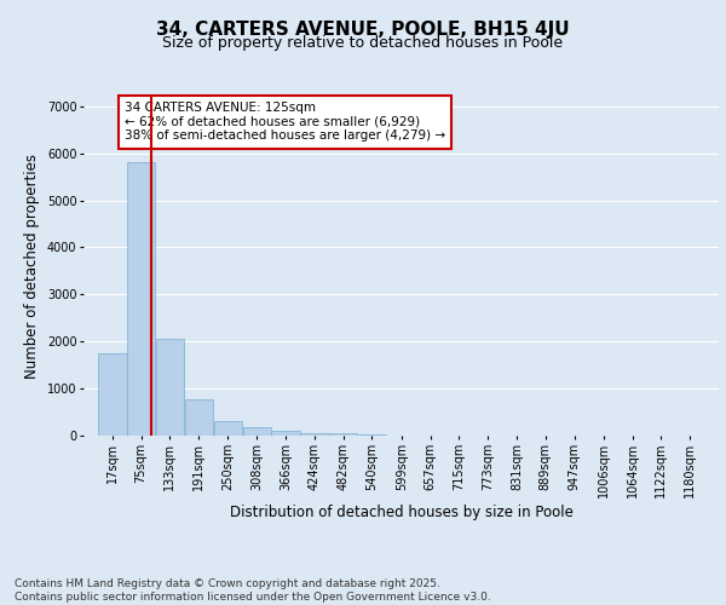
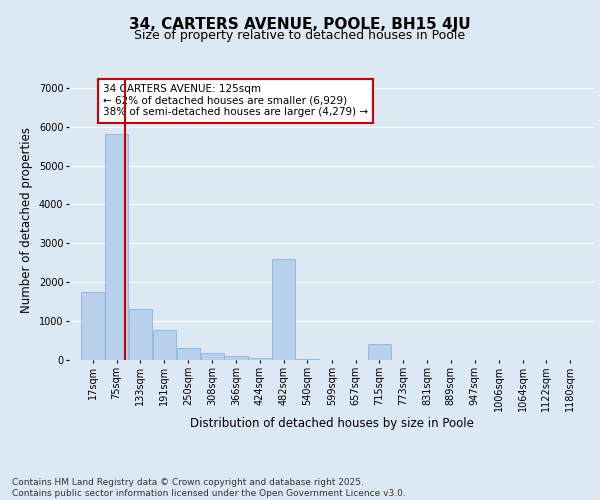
133sqm: 2050 -> 1300
482sqm: 40 -> 2600
715sqm: 0 -> 400
